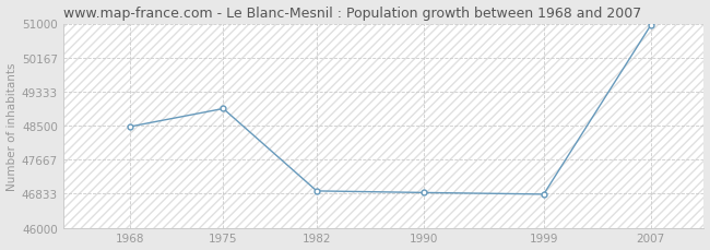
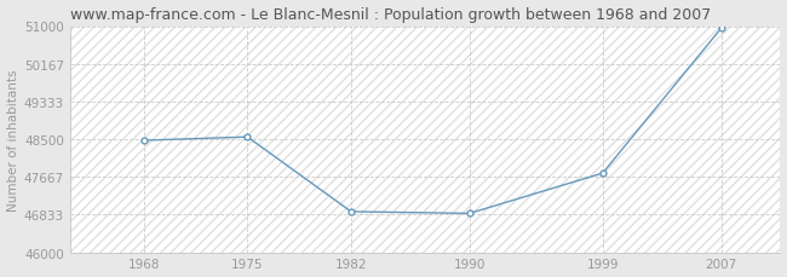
1975: 48920 -> 48550
1999: 46820 -> 47750
